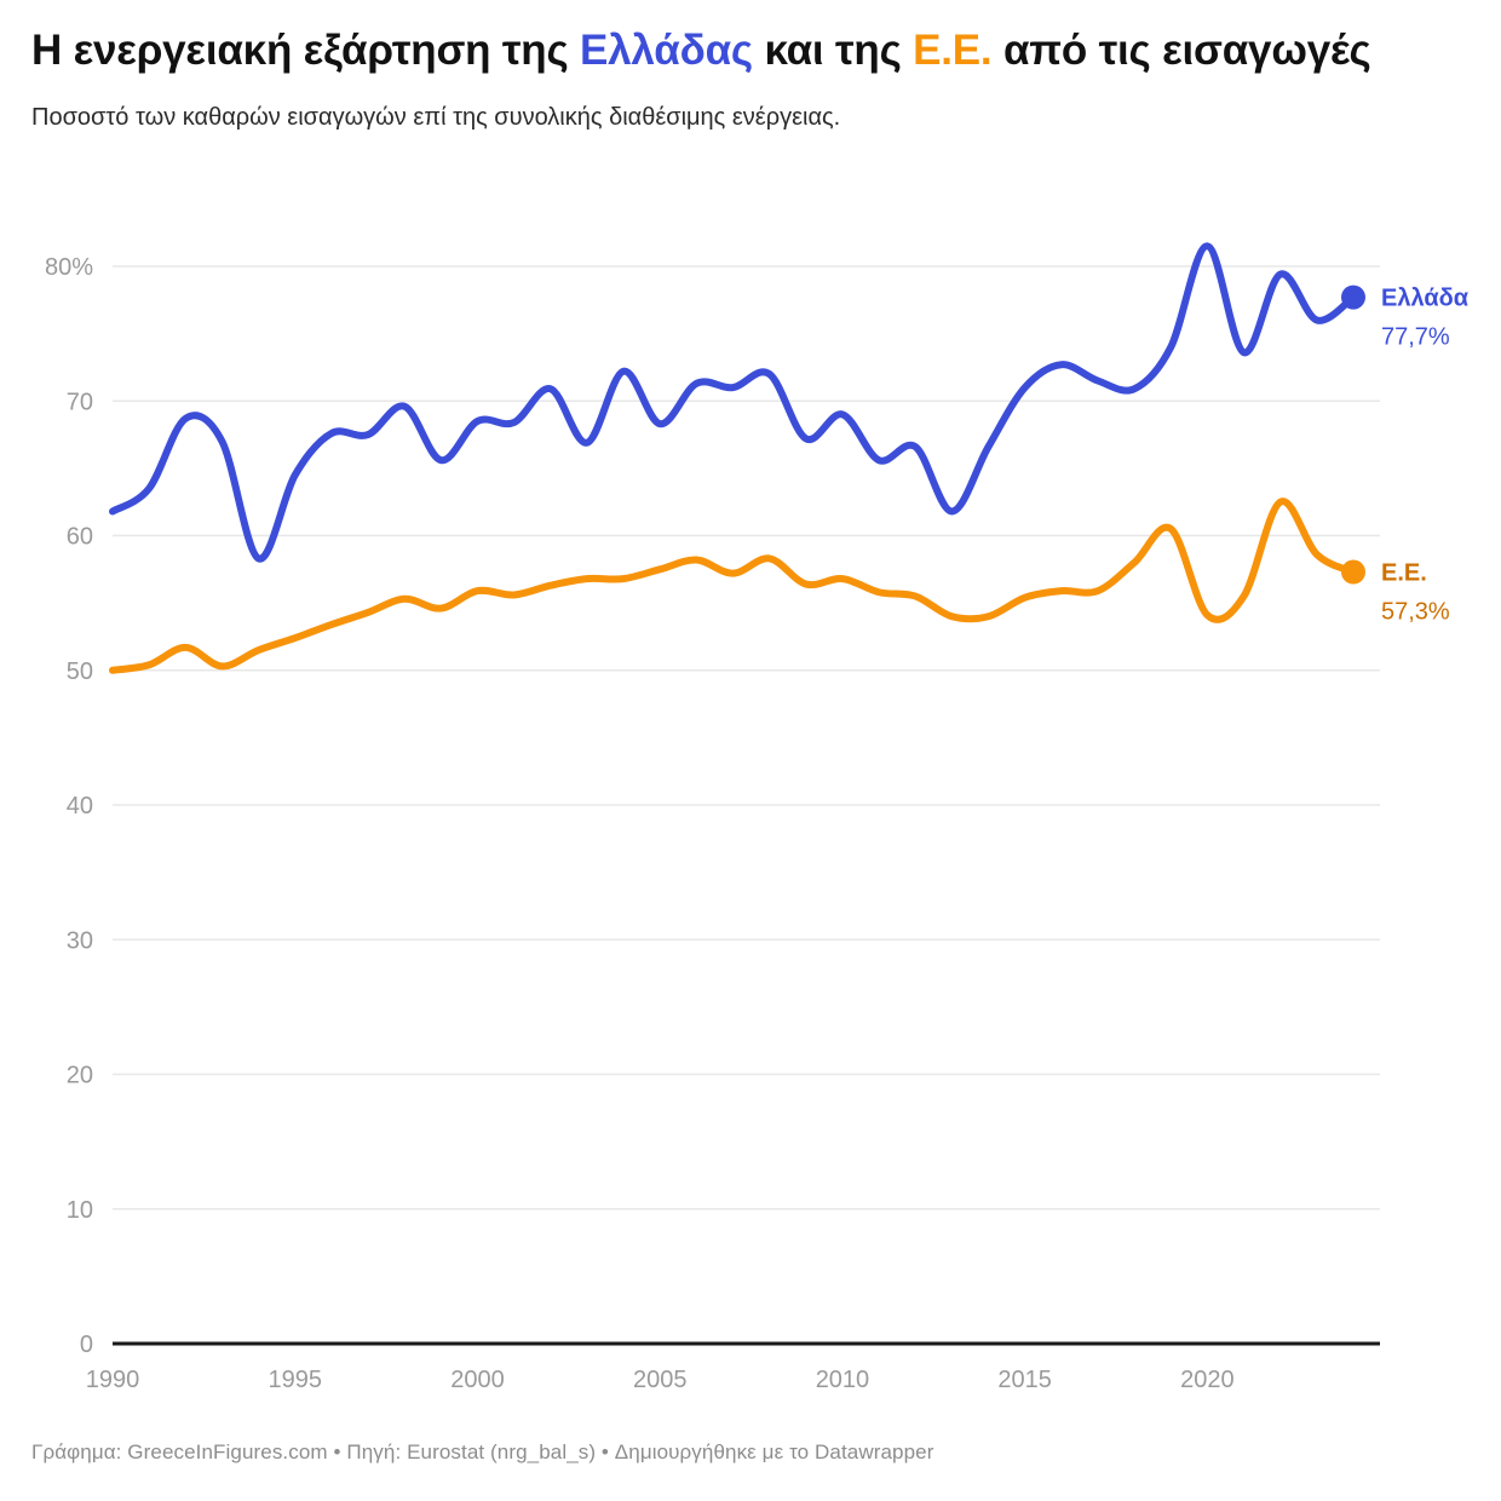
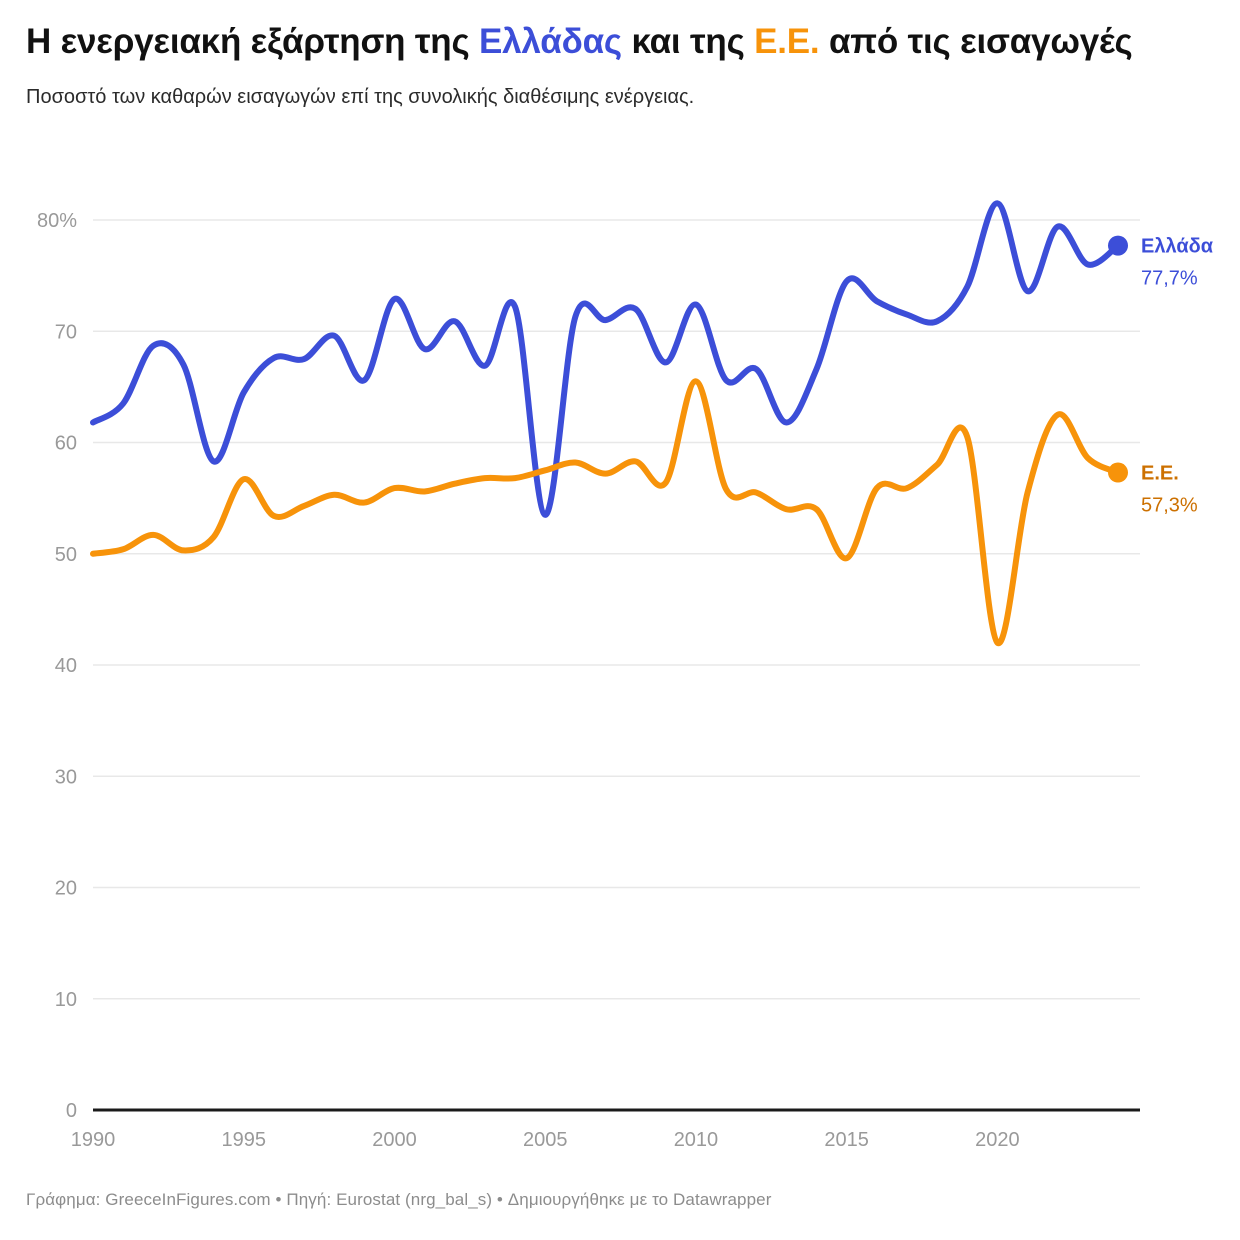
Ε.Ε./1995: 52.4% -> 56.7%
Ελλάδα/2000: 68.5% -> 72.9%
Ελλάδα/2005: 68.3% -> 53.5%
Ελλάδα/2010: 69.0% -> 72.4%
Ε.Ε./2010: 56.8% -> 65.5%
Ελλάδα/2015: 71.0% -> 74.5%
Ε.Ε./2015: 55.4% -> 49.6%
Ε.Ε./2020: 54.1% -> 42.0%
